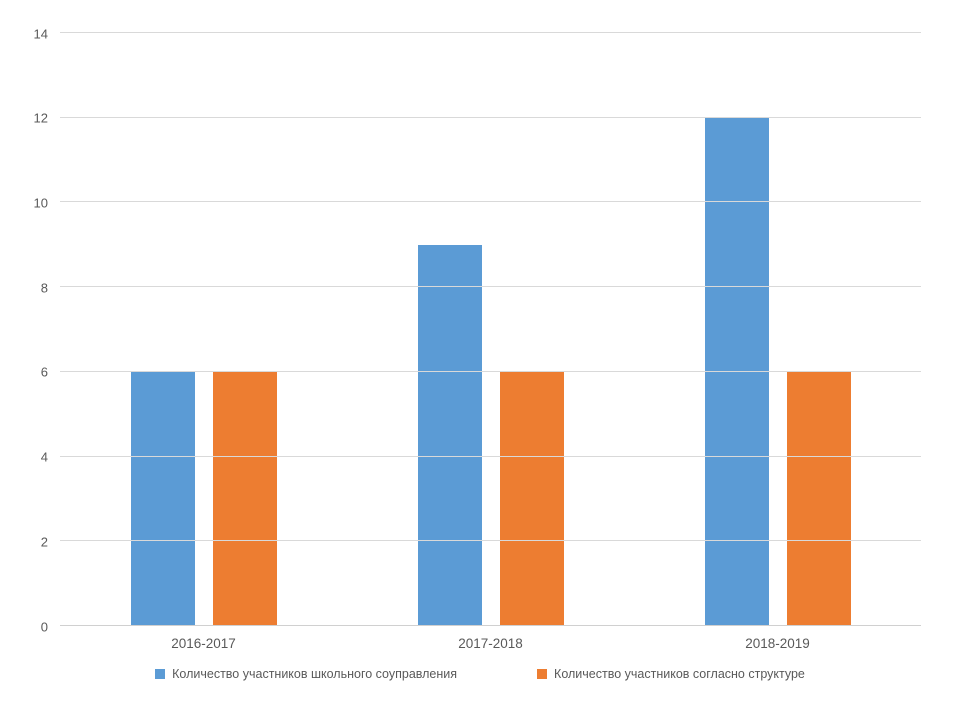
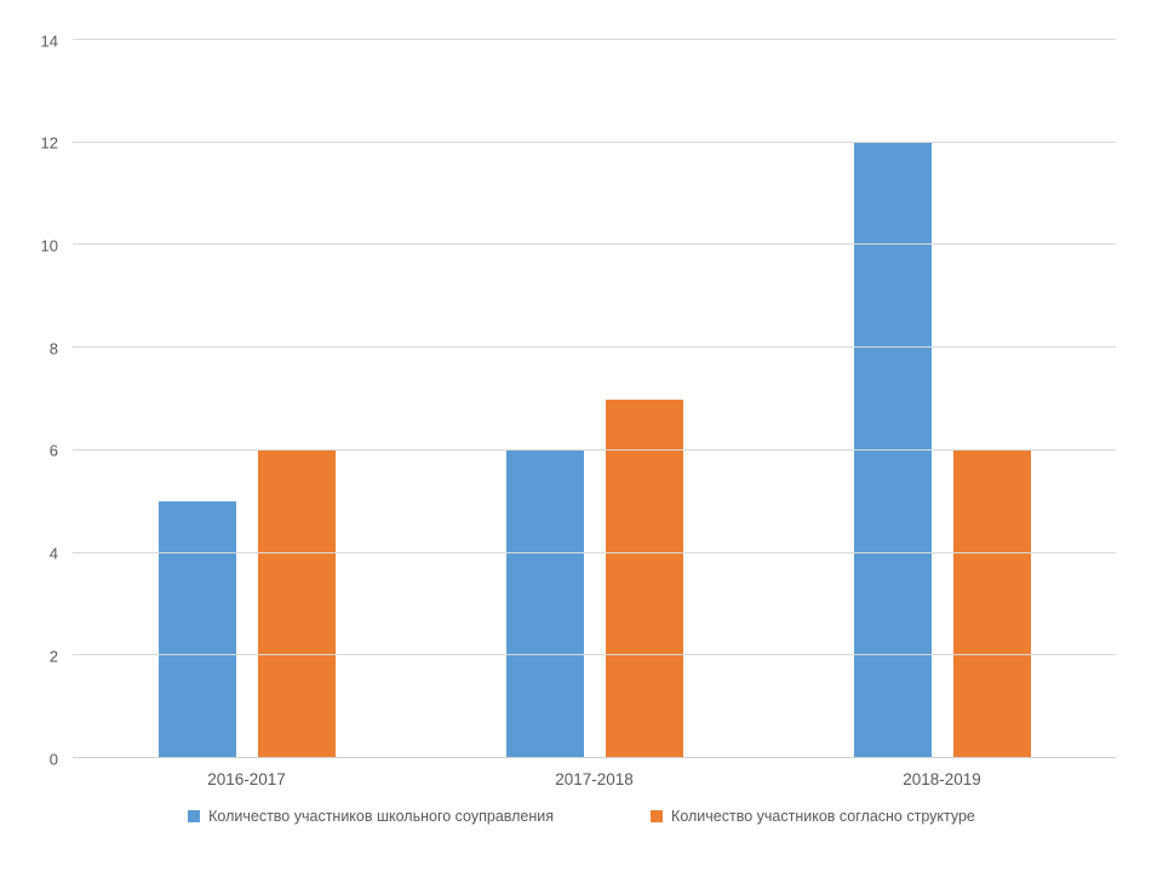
Количество участников школьного соуправления/2016-2017: 6 -> 5
Количество участников школьного соуправления/2017-2018: 9 -> 6
Количество участников согласно структуре/2017-2018: 6 -> 7
